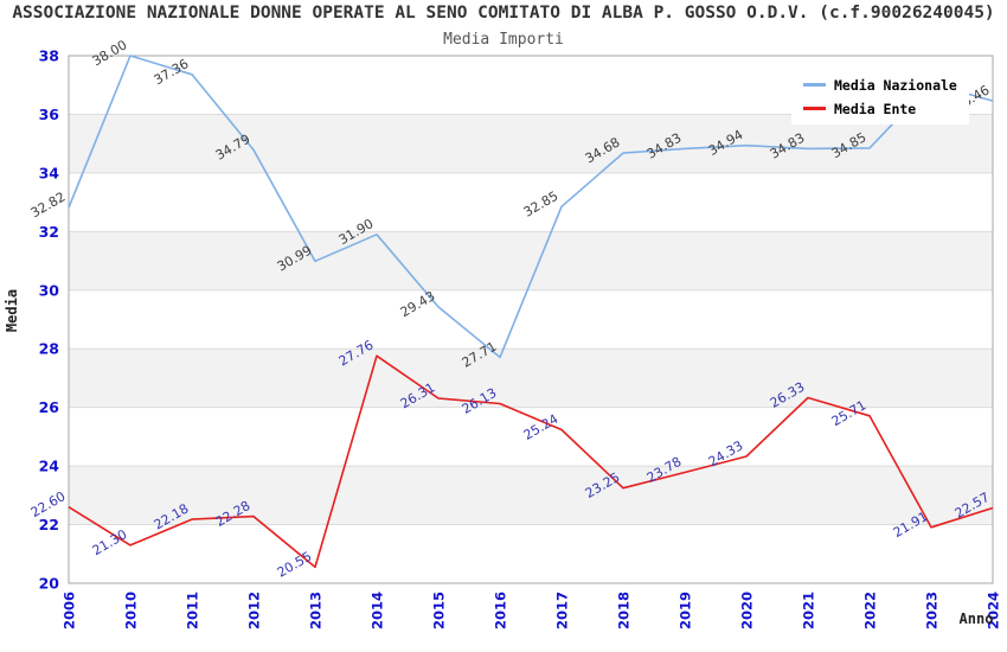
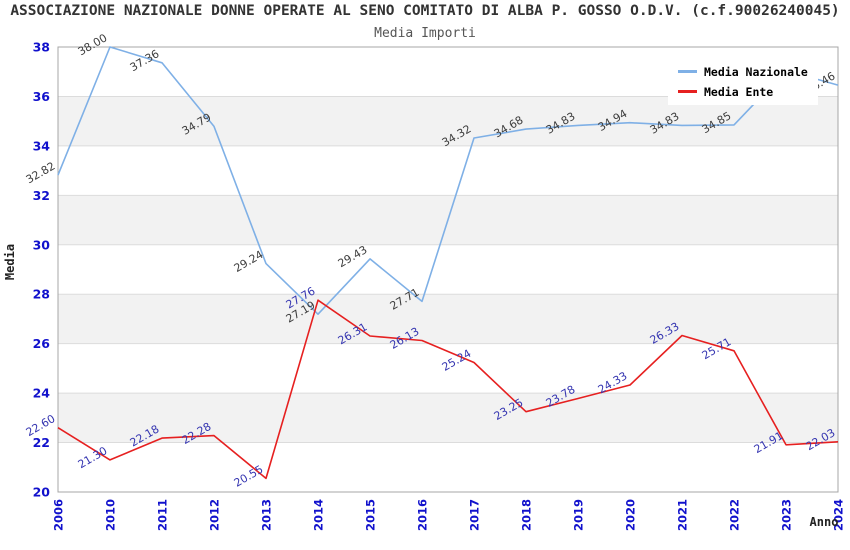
Media Nazionale/2013: 30.99 -> 29.24
Media Nazionale/2014: 31.90 -> 27.19
Media Nazionale/2017: 32.85 -> 34.32
Media Ente/2024: 22.57 -> 22.03
